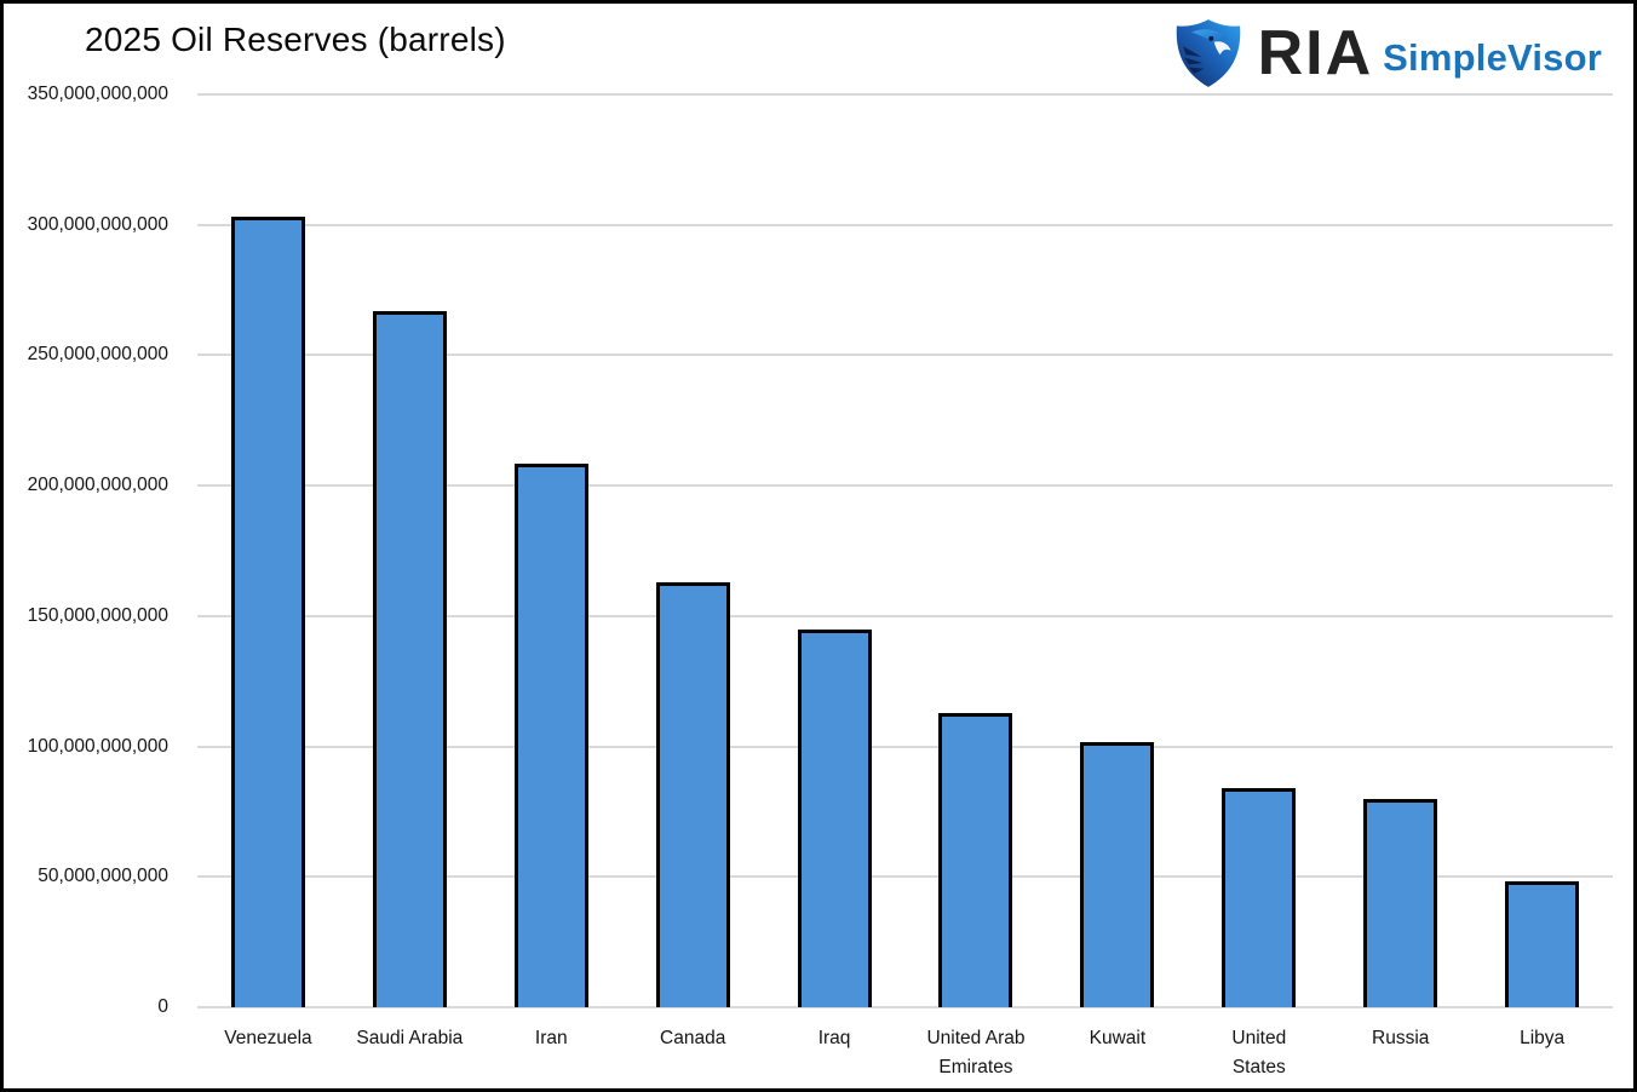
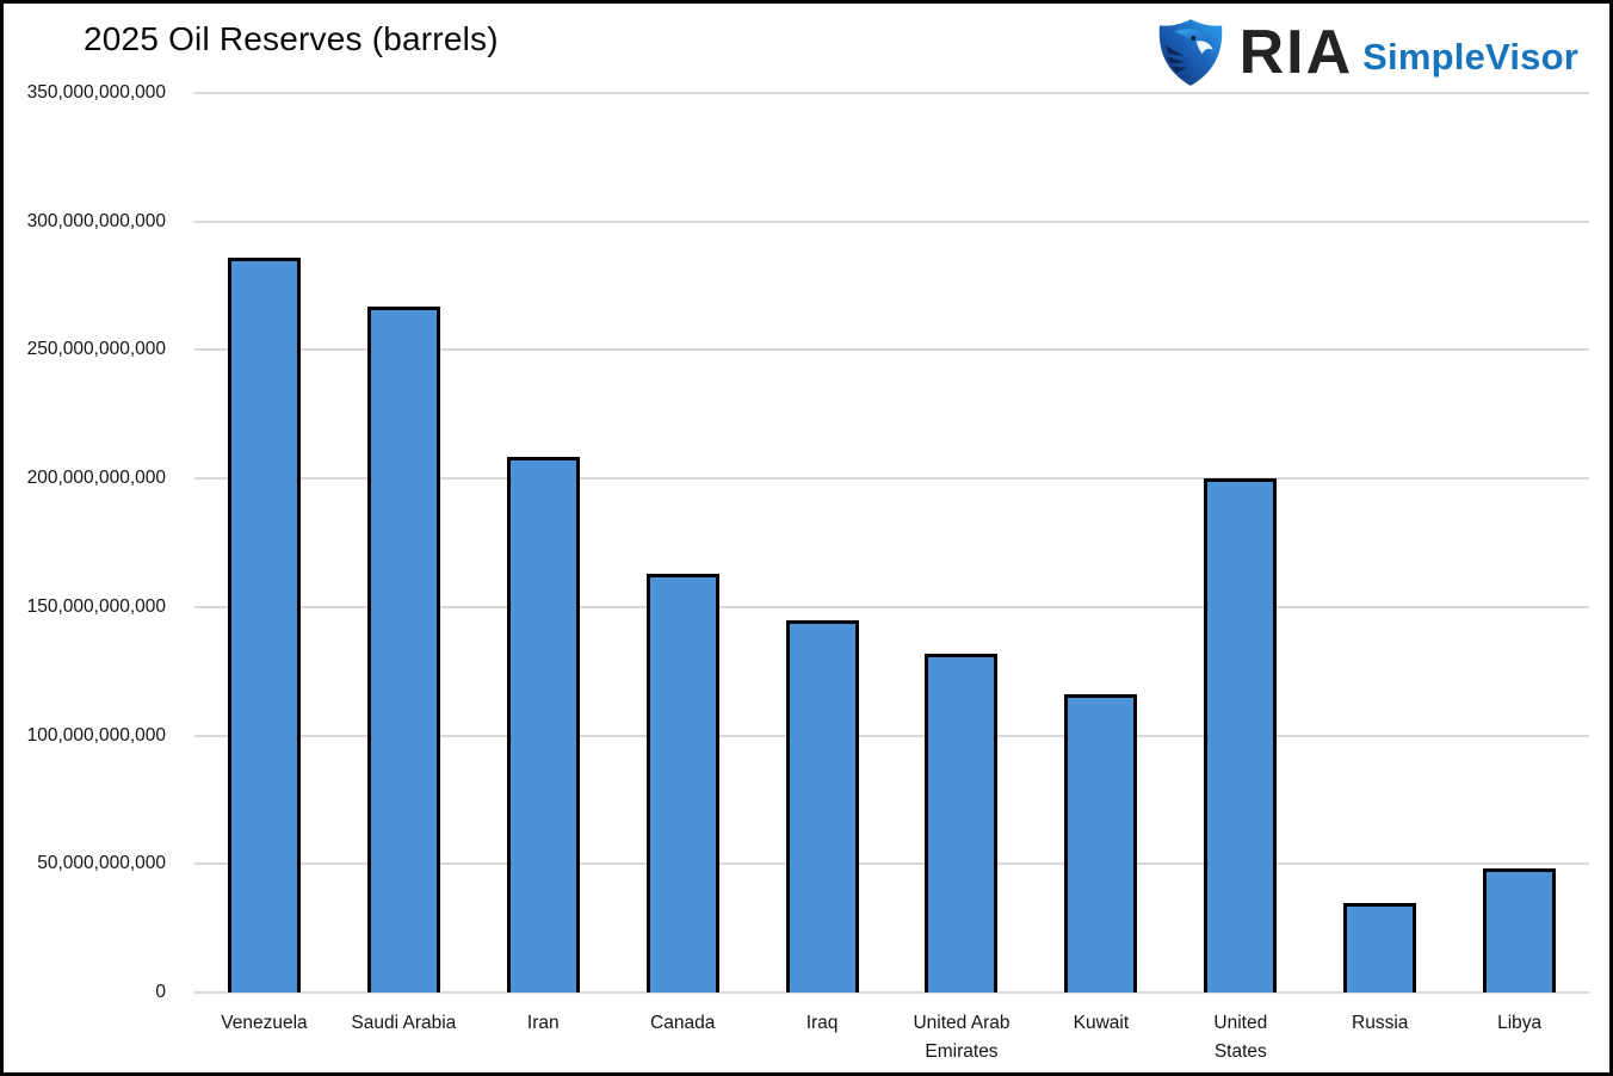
Venezuela: 303000000000 -> 286000000000
United Arab Emirates: 113000000000 -> 132000000000
Kuwait: 102000000000 -> 116000000000
United States: 84000000000 -> 200000000000
Russia: 80000000000 -> 35000000000
